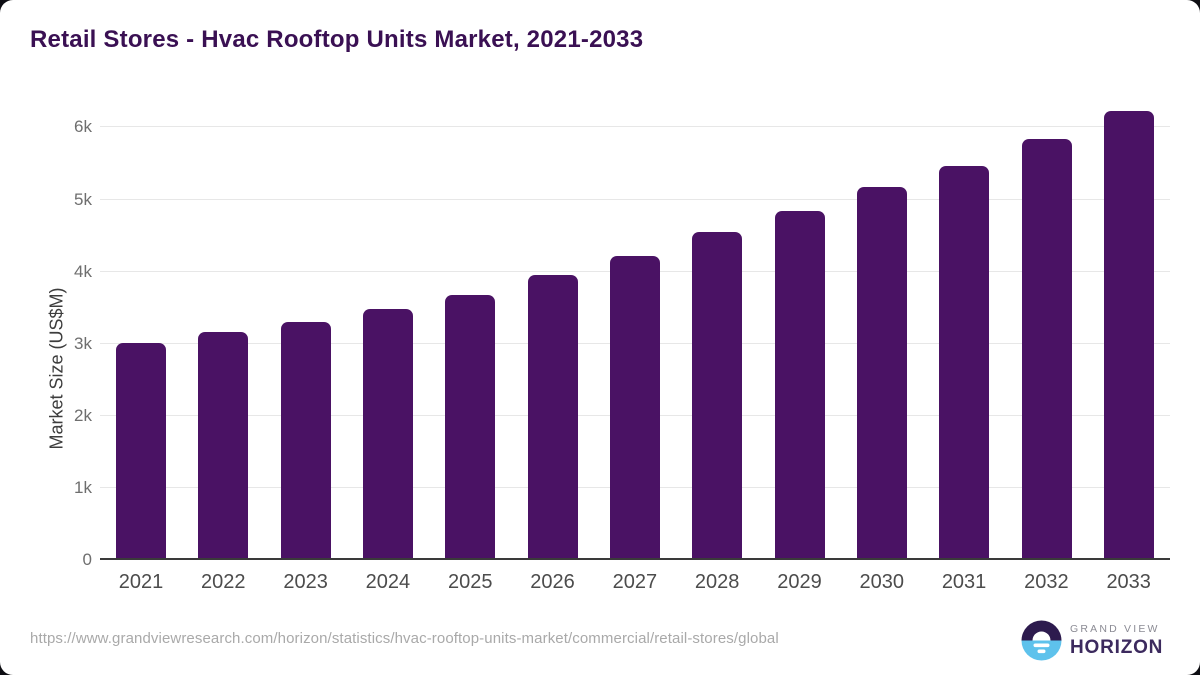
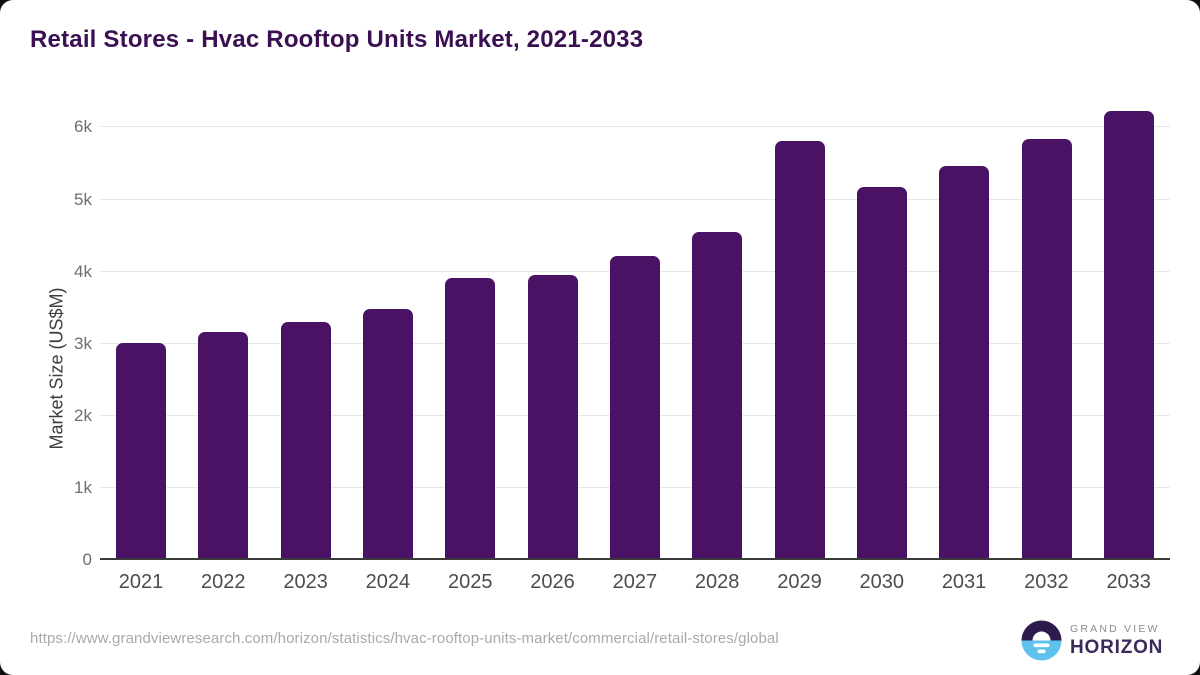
2025: 3.7k -> 3.9k
2029: 4.8k -> 5.8k
